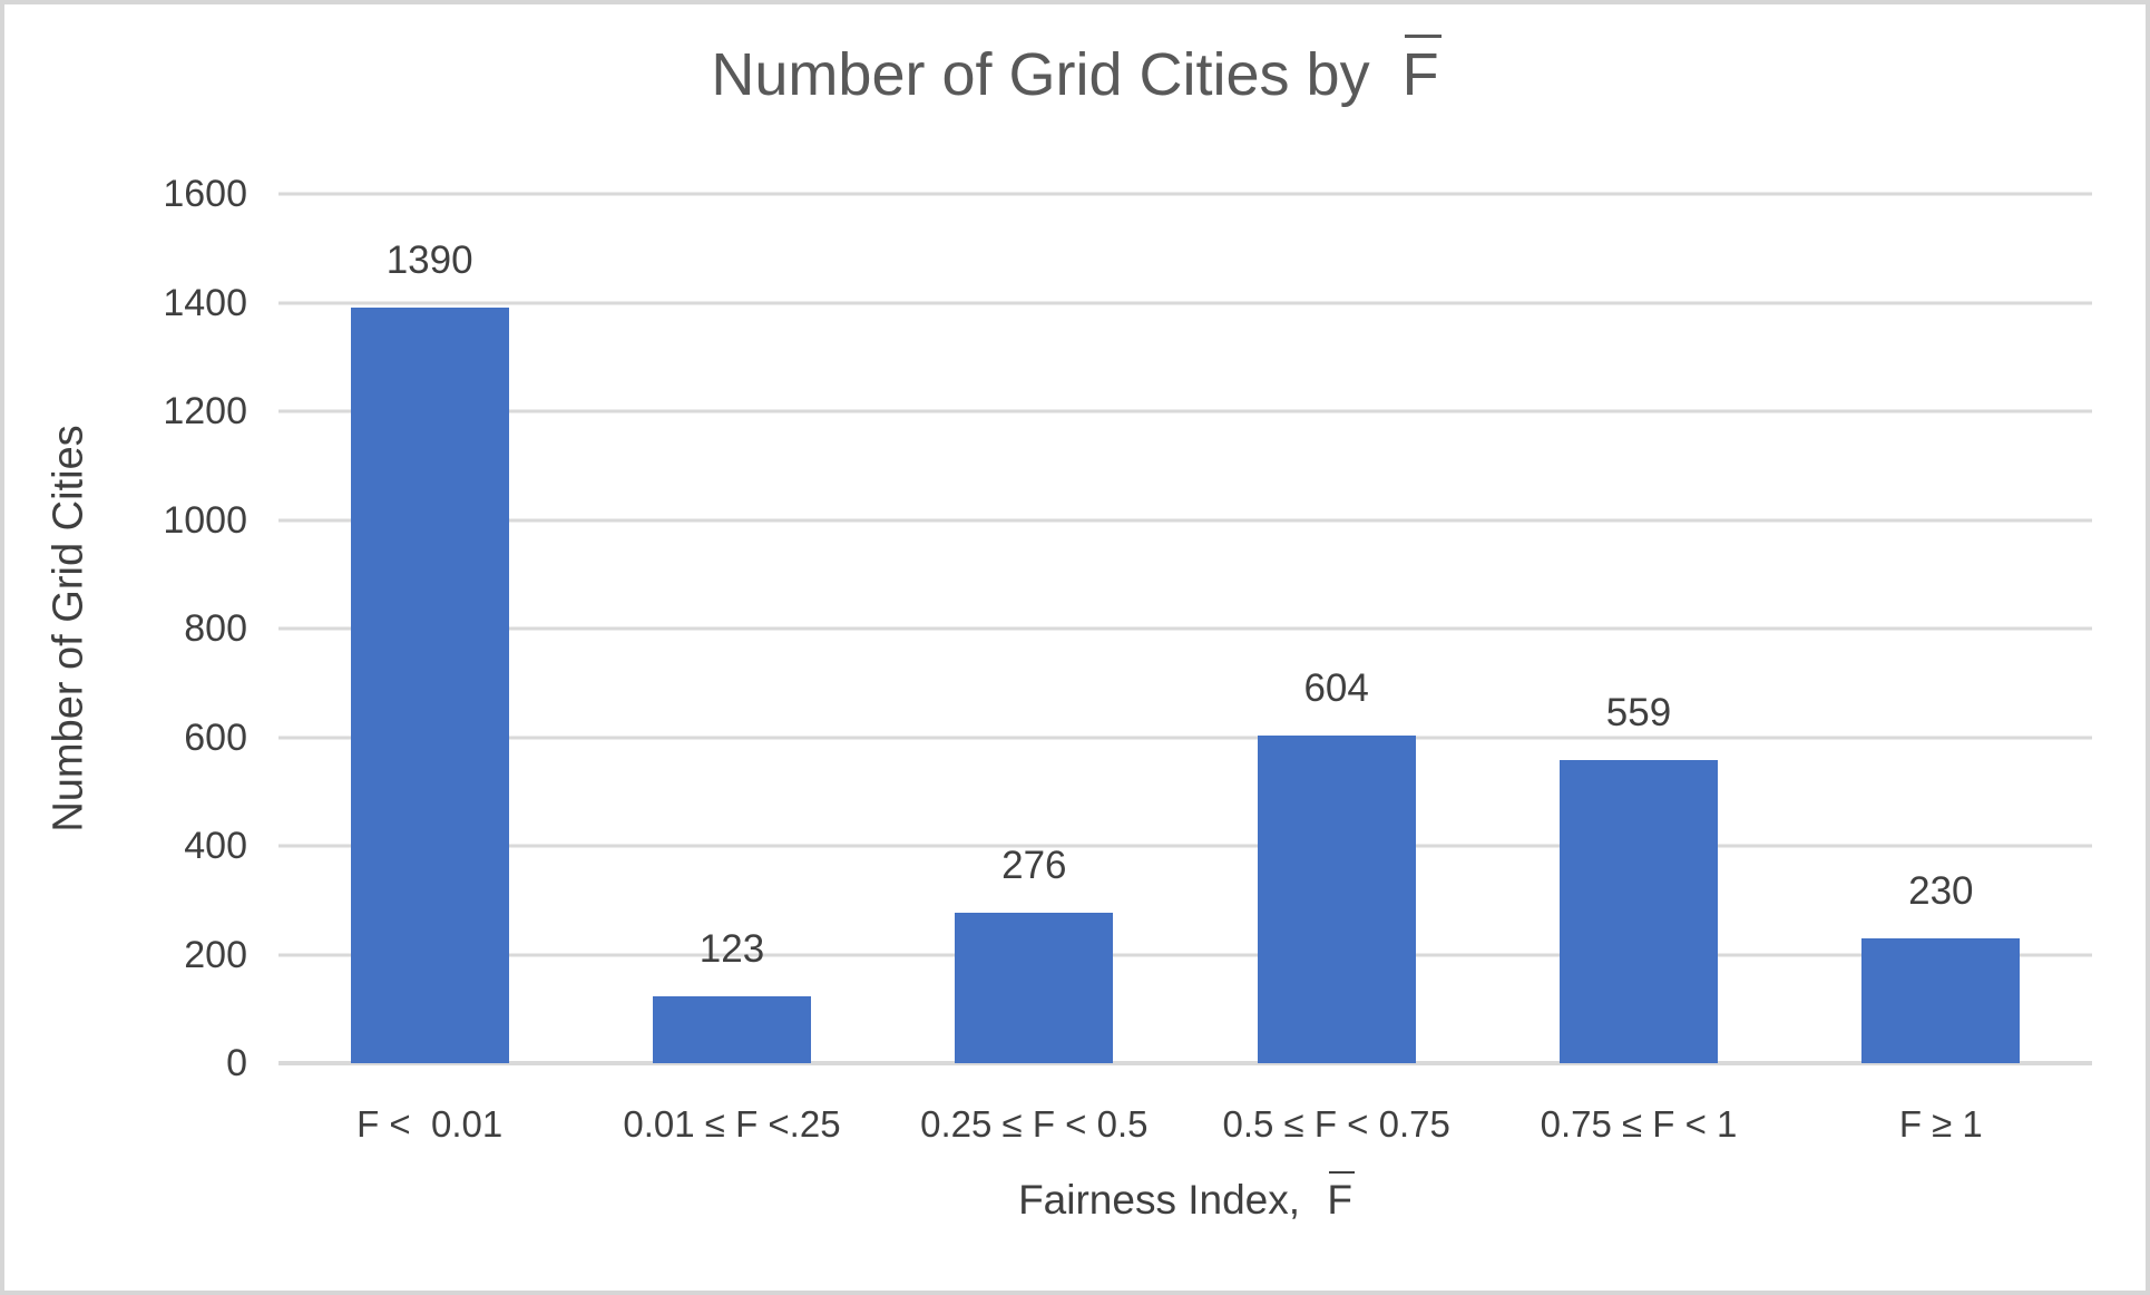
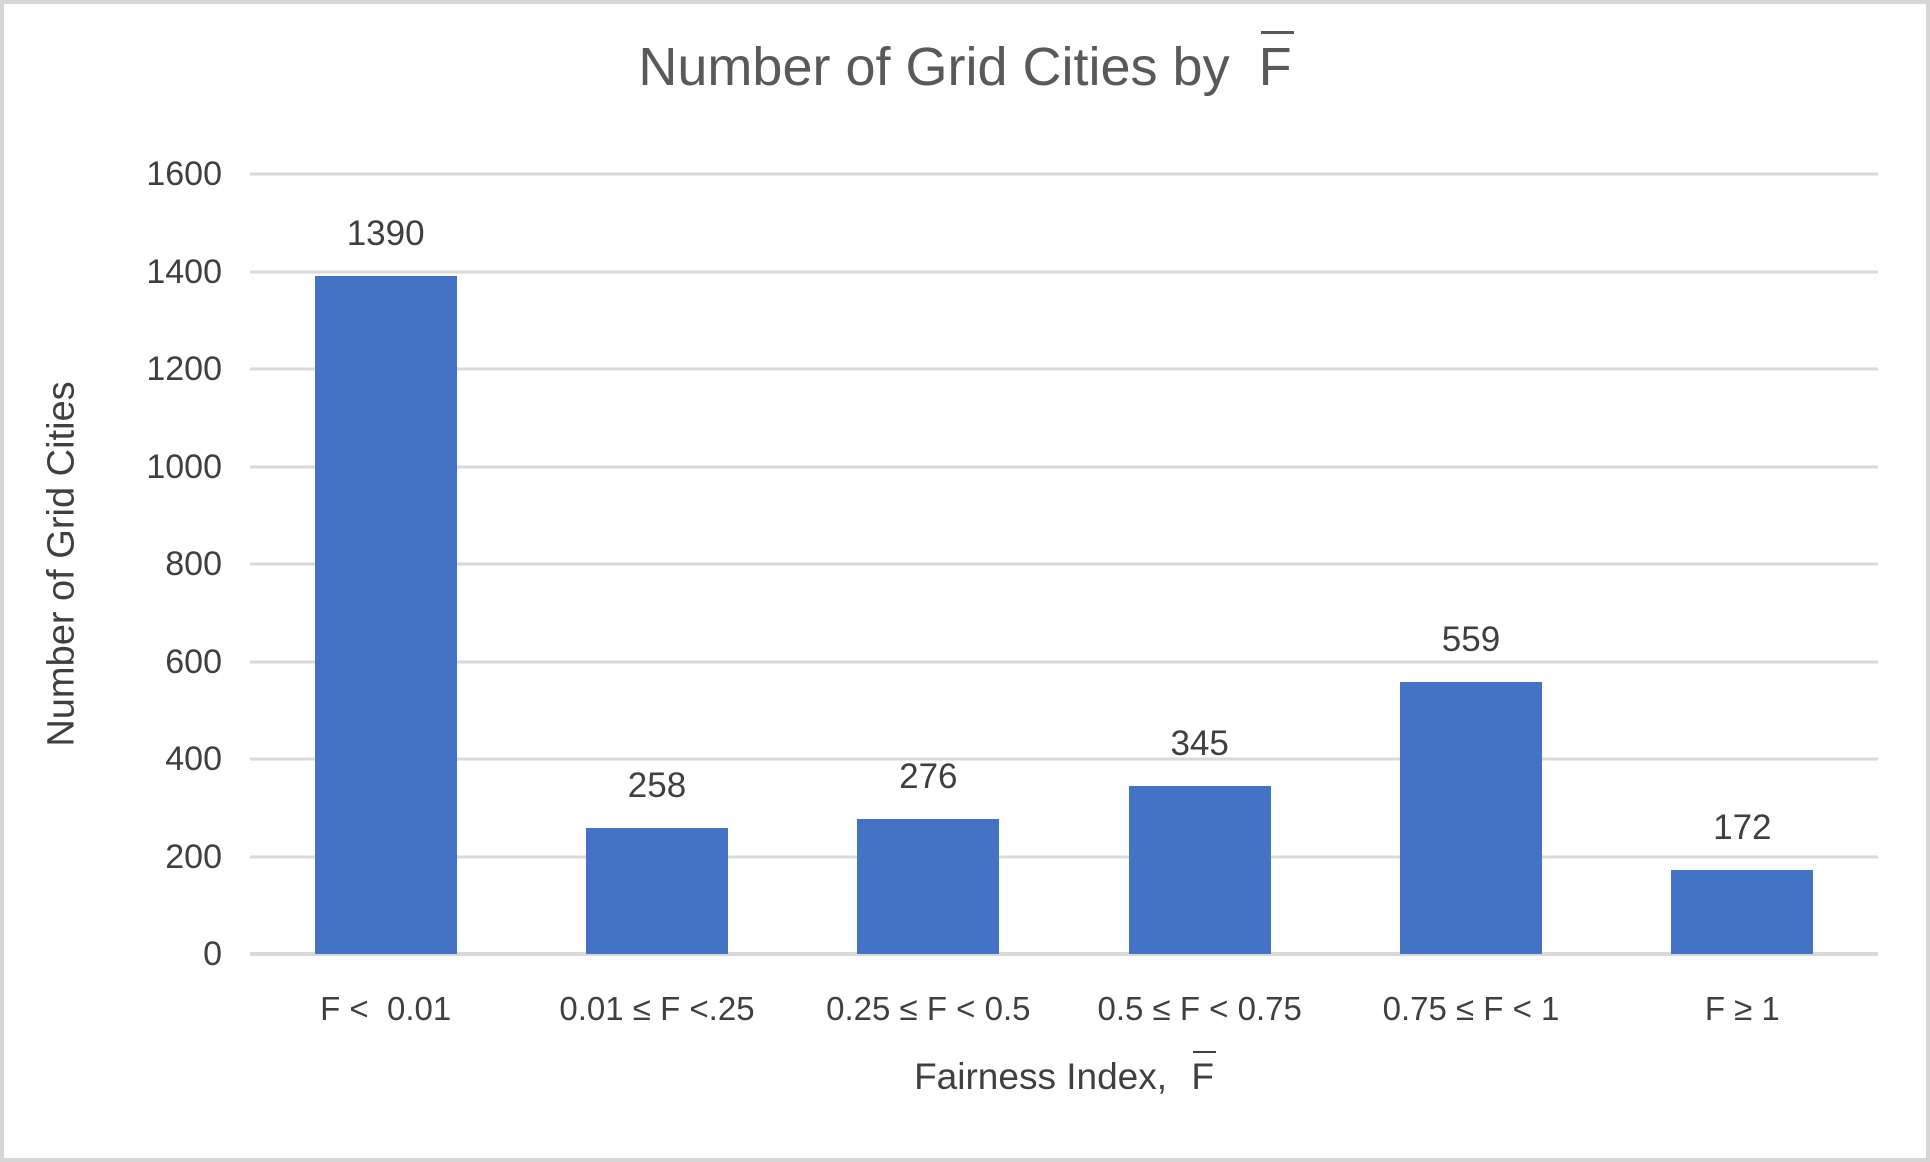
0.01 ≤ F <.25: 123 -> 258
0.5 ≤ F < 0.75: 604 -> 345
F ≥ 1: 230 -> 172
